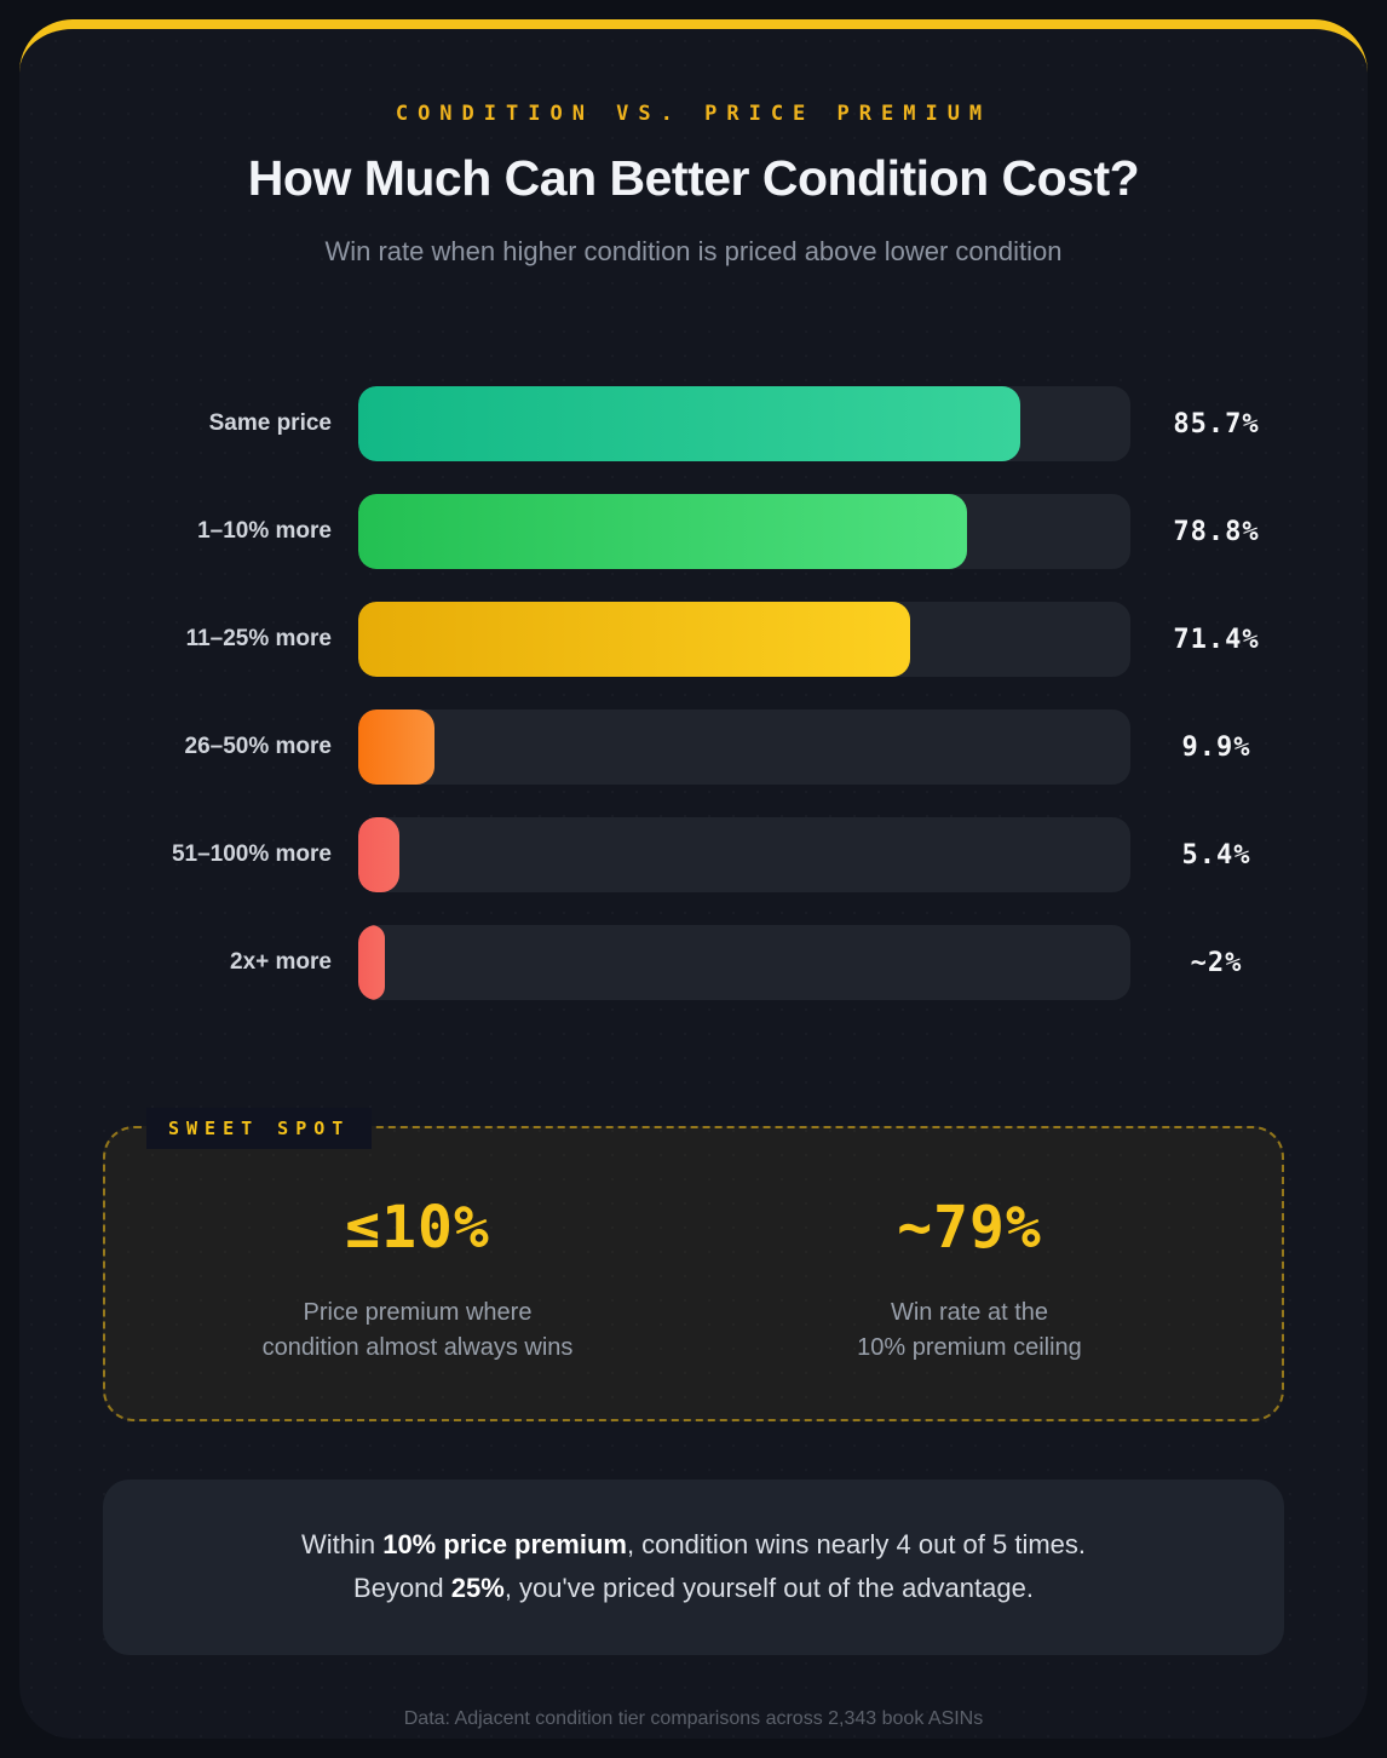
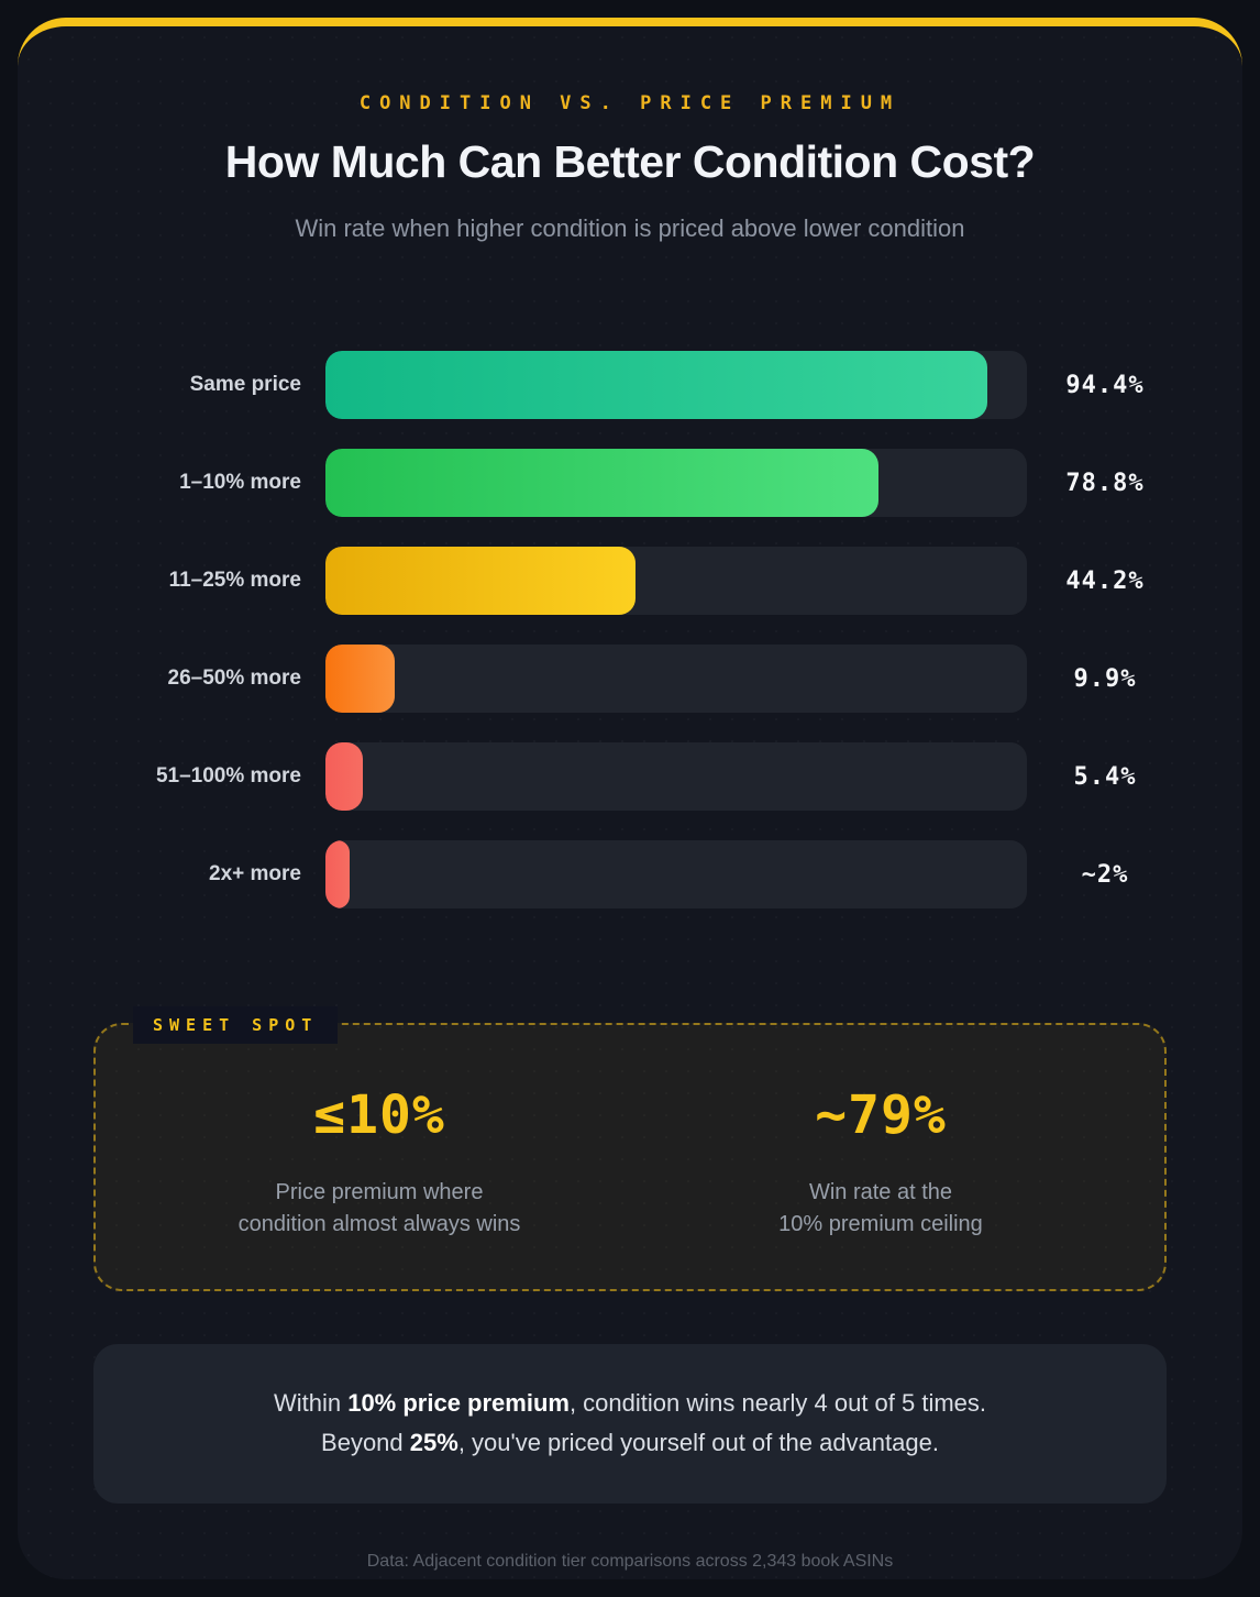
Same price: 85.7% -> 94.4%
11–25% more: 71.4% -> 44.2%
